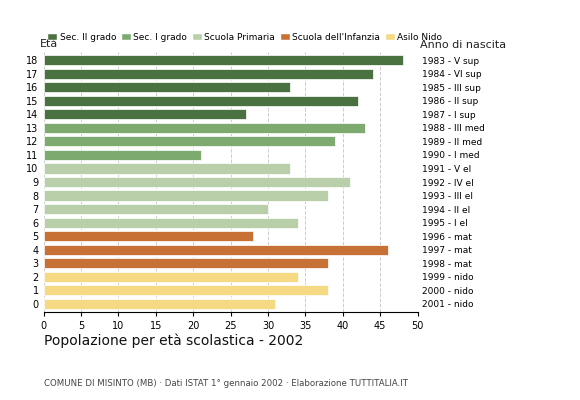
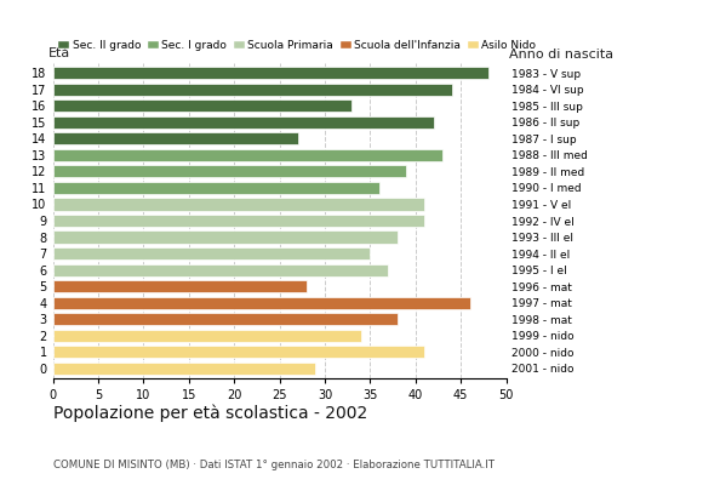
11: 21 -> 36
10: 33 -> 41
7: 30 -> 35
6: 34 -> 37
1: 38 -> 41
0: 31 -> 29
